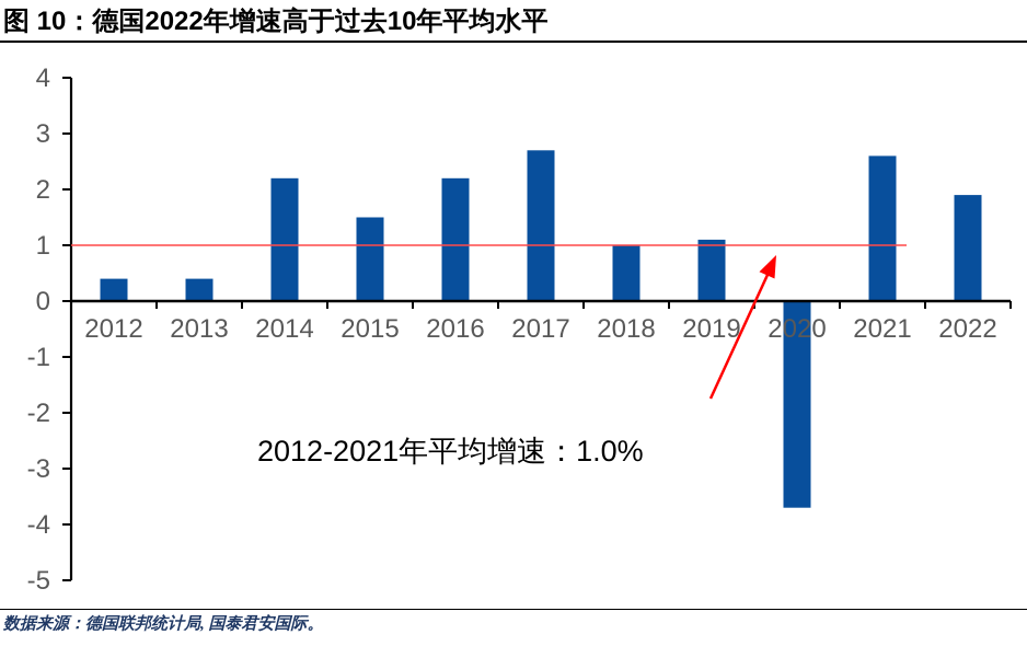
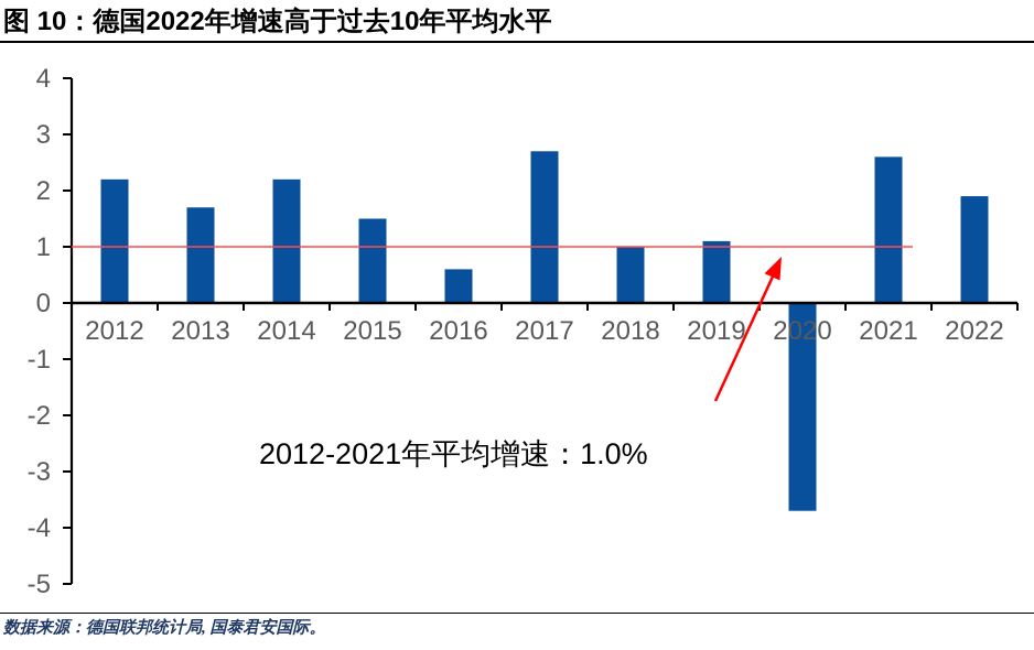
2012: 0.4 -> 2.2
2013: 0.4 -> 1.7
2016: 2.2 -> 0.6
